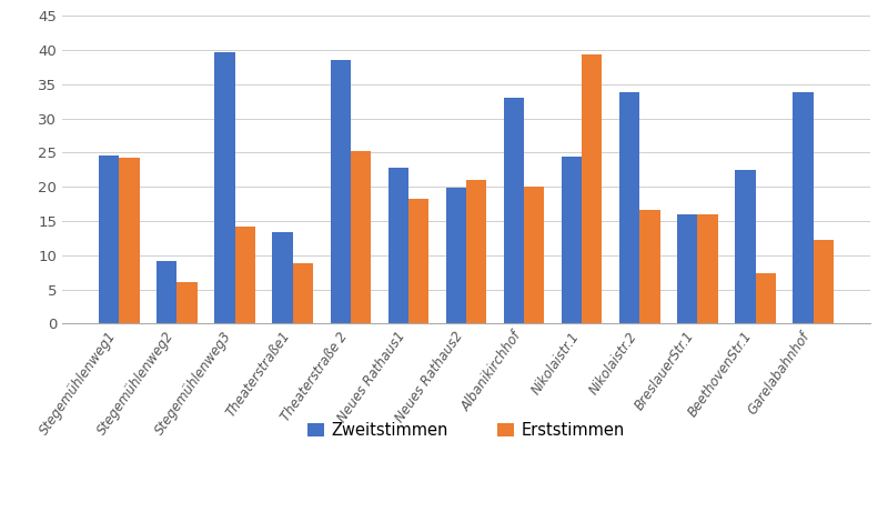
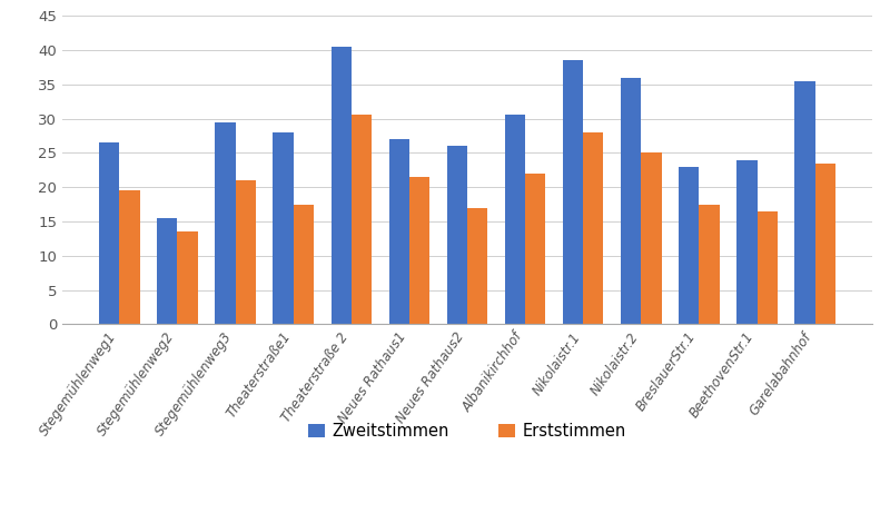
Zweitstimmen/Stegemühlenweg1: 24.6 -> 26.5
Erststimmen/Stegemühlenweg1: 24.2 -> 19.5
Zweitstimmen/Stegemühlenweg2: 9.2 -> 15.5
Erststimmen/Stegemühlenweg2: 6.0 -> 13.5
Zweitstimmen/Stegemühlenweg3: 39.6 -> 29.5
Erststimmen/Stegemühlenweg3: 14.2 -> 21.0
Zweitstimmen/Theaterstraße1: 13.4 -> 28.0
Erststimmen/Theaterstraße1: 8.8 -> 17.5
Zweitstimmen/Theaterstraße 2: 38.6 -> 40.5
Erststimmen/Theaterstraße 2: 25.2 -> 30.5
Zweitstimmen/Neues Rathaus1: 22.8 -> 27.0
Erststimmen/Neues Rathaus1: 18.2 -> 21.5
Zweitstimmen/Neues Rathaus2: 19.8 -> 26.0
Erststimmen/Neues Rathaus2: 21.0 -> 17.0
Zweitstimmen/Albanikirchhof: 33.0 -> 30.5
Erststimmen/Albanikirchhof: 20.0 -> 22.0
Zweitstimmen/Nikolaistr.1: 24.4 -> 38.5
Erststimmen/Nikolaistr.1: 39.4 -> 28.0
Zweitstimmen/Nikolaistr.2: 33.8 -> 36.0
Erststimmen/Nikolaistr.2: 16.6 -> 25.0
Zweitstimmen/BreslauerStr.1: 16.0 -> 23.0
Erststimmen/BreslauerStr.1: 16.0 -> 17.5
Zweitstimmen/BeethovenStr.1: 22.4 -> 24.0
Erststimmen/BeethovenStr.1: 7.4 -> 16.5
Zweitstimmen/Garelabahnhof: 33.8 -> 35.5
Erststimmen/Garelabahnhof: 12.2 -> 23.5
